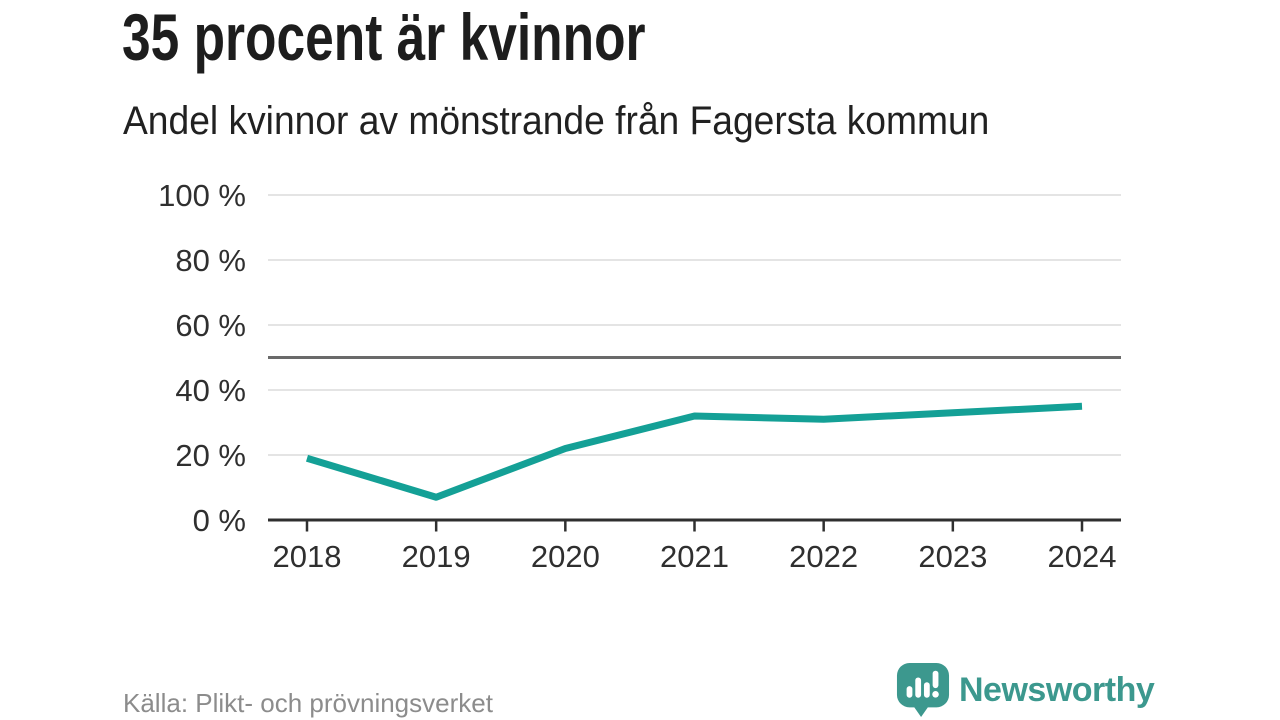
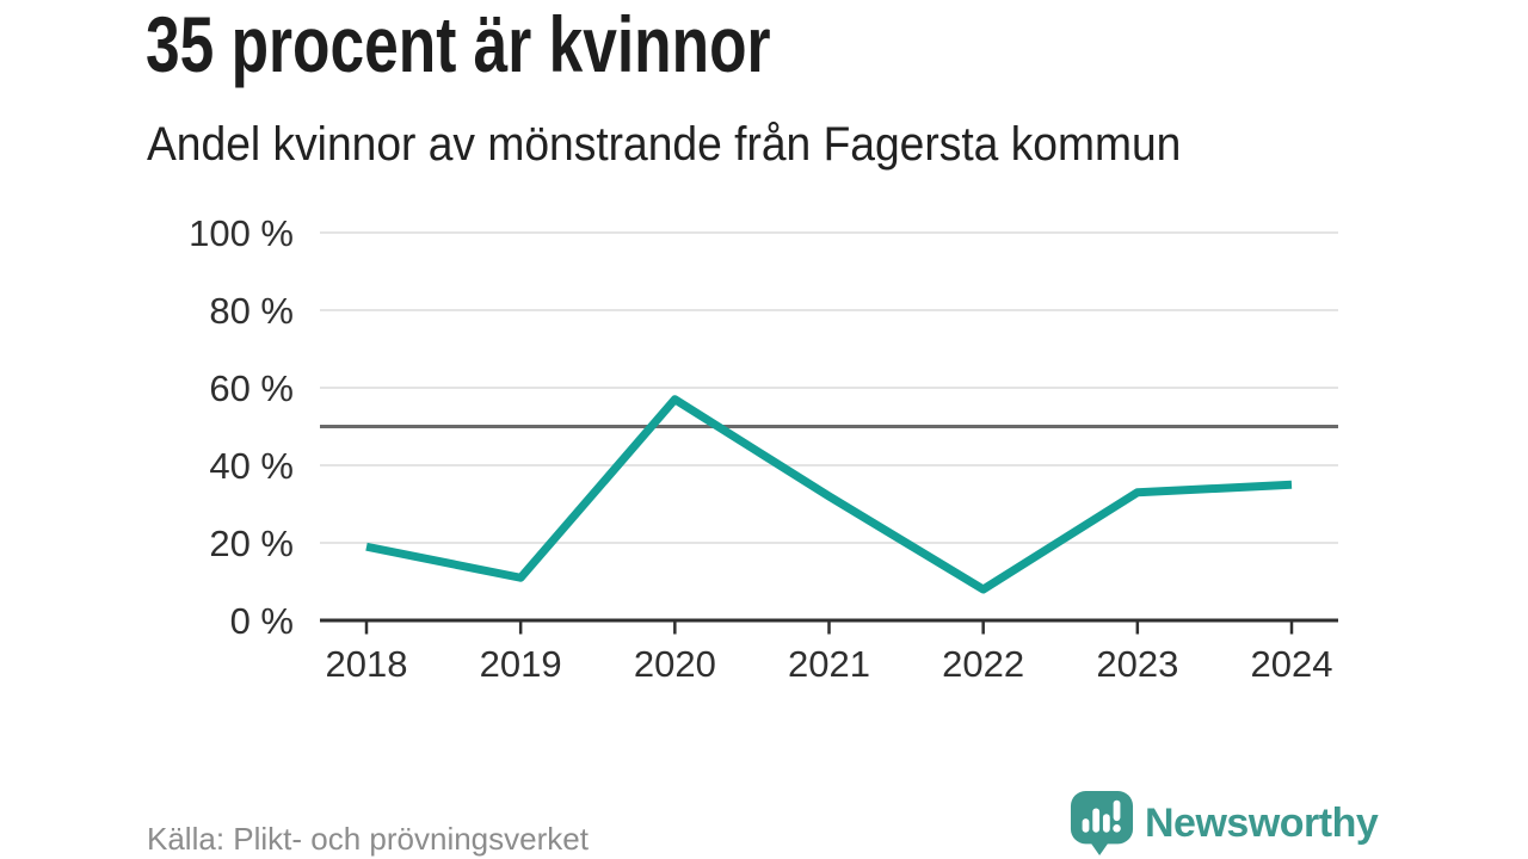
2019: 7% -> 11%
2020: 22% -> 57%
2022: 31% -> 8%
